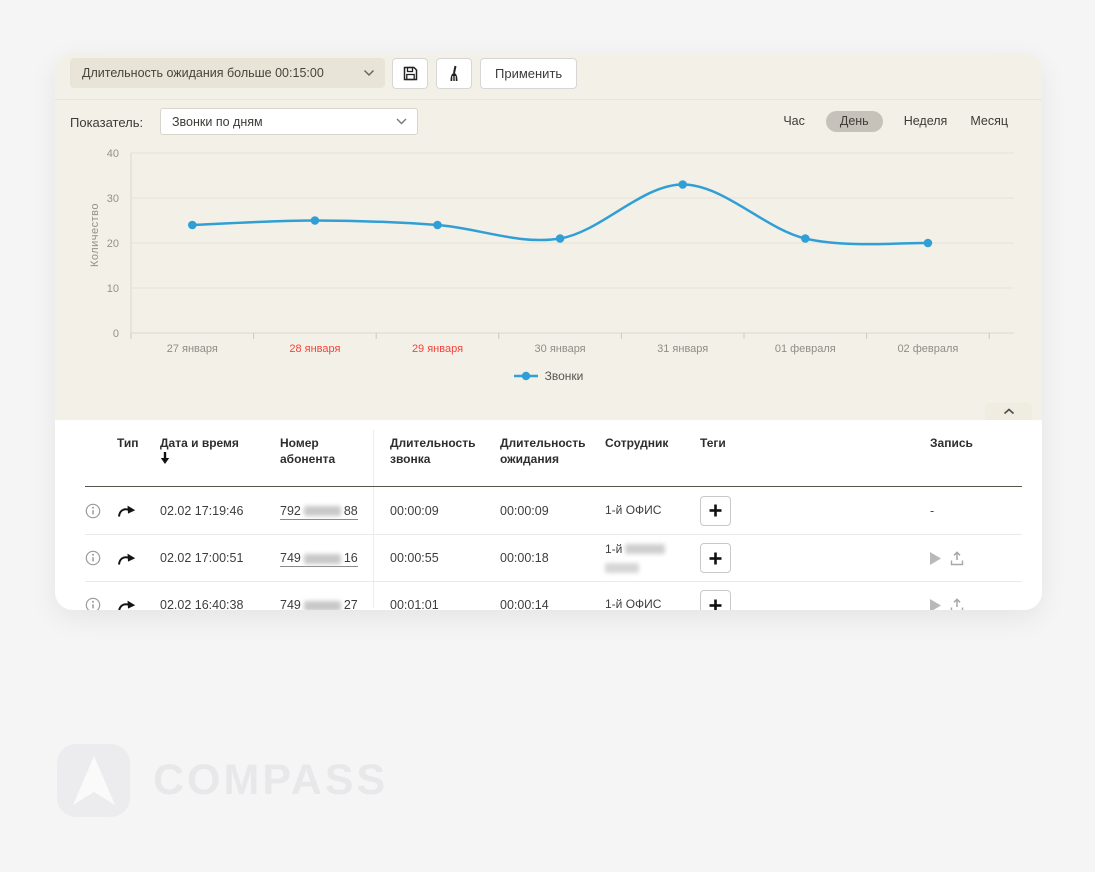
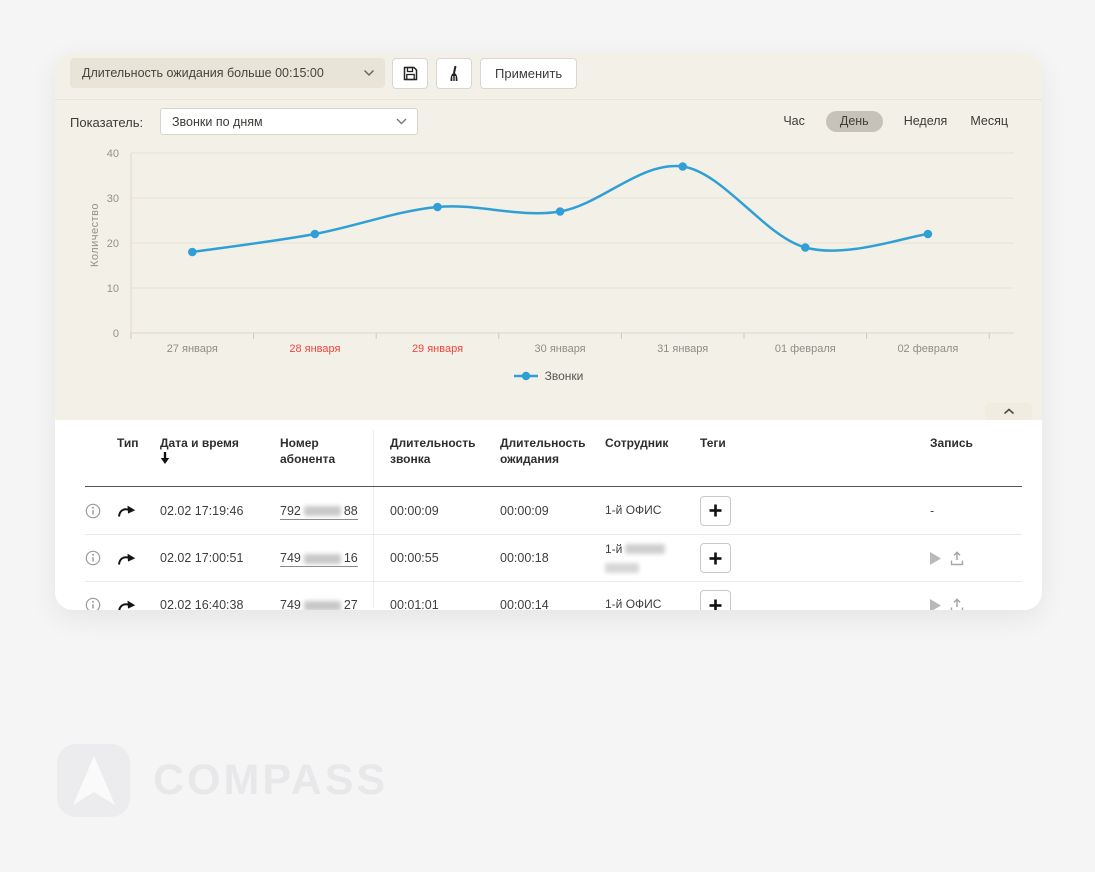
27 января: 24 -> 18
28 января: 25 -> 22
29 января: 24 -> 28
30 января: 21 -> 27
31 января: 33 -> 37
01 февраля: 21 -> 19
02 февраля: 20 -> 22
